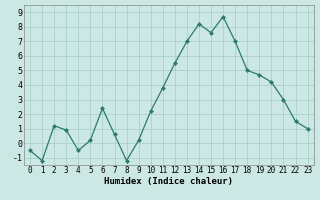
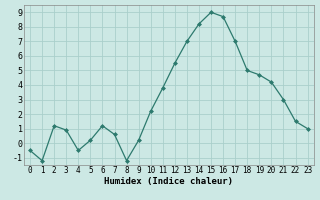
6: 2.4 -> 1.2
15: 7.6 -> 9.0
